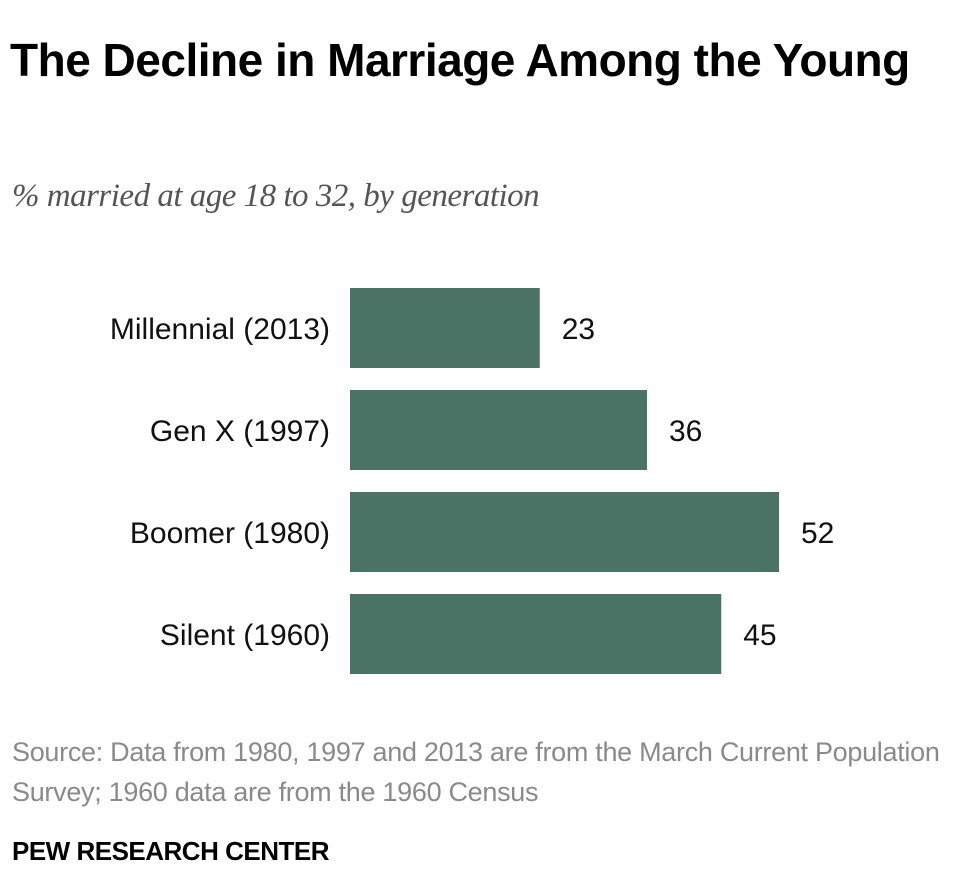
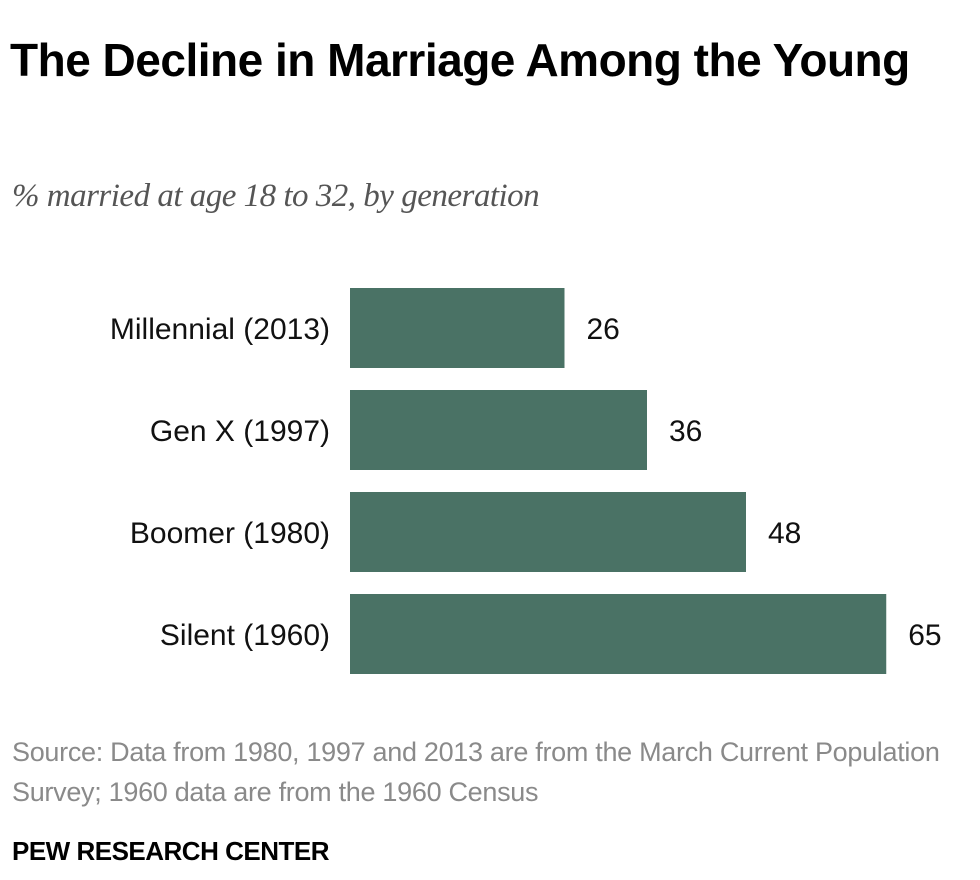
Millennial (2013): 23 -> 26
Boomer (1980): 52 -> 48
Silent (1960): 45 -> 65
